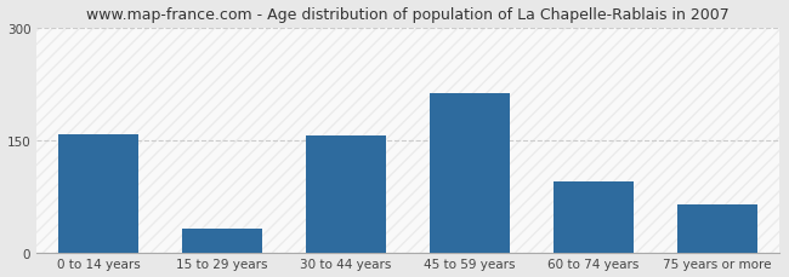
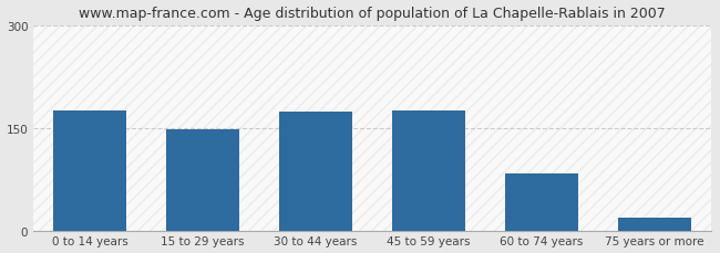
0 to 14 years: 158 -> 175
15 to 29 years: 32 -> 148
30 to 44 years: 156 -> 173
45 to 59 years: 212 -> 176
60 to 74 years: 94 -> 83
75 years or more: 64 -> 18
